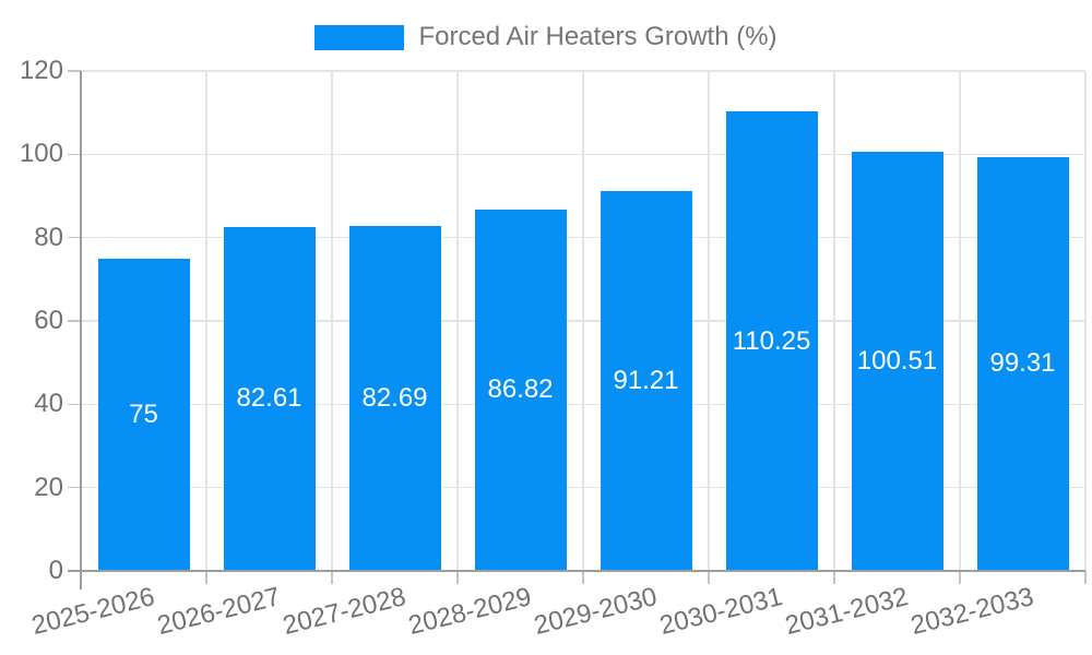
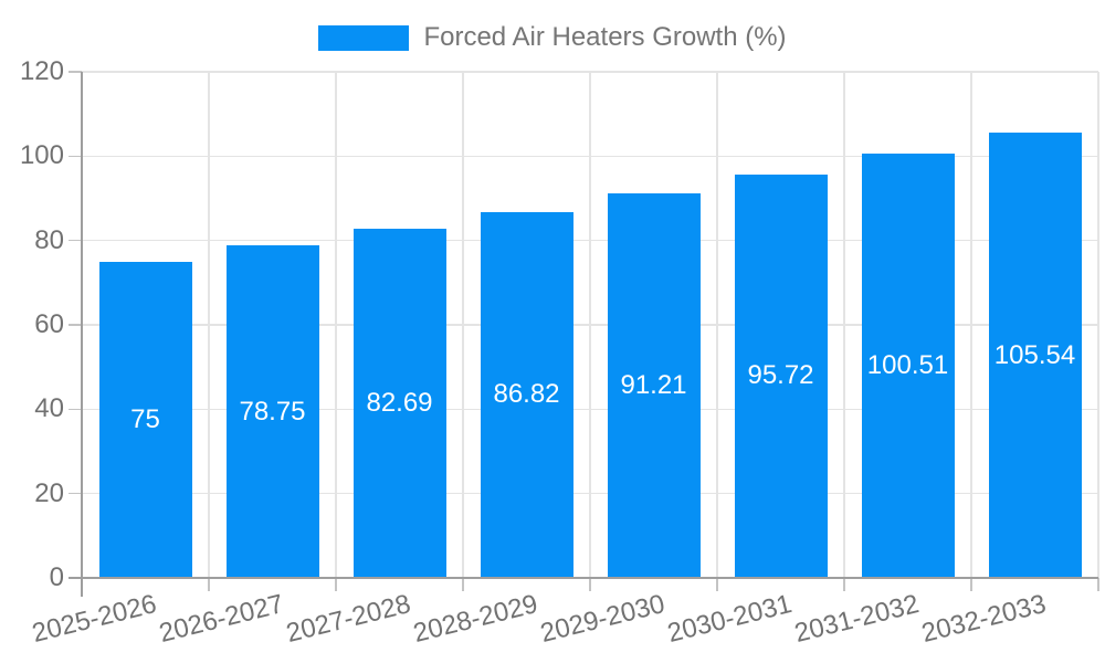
2026-2027: 82.61 -> 78.75
2030-2031: 110.25 -> 95.72
2032-2033: 99.31 -> 105.54
